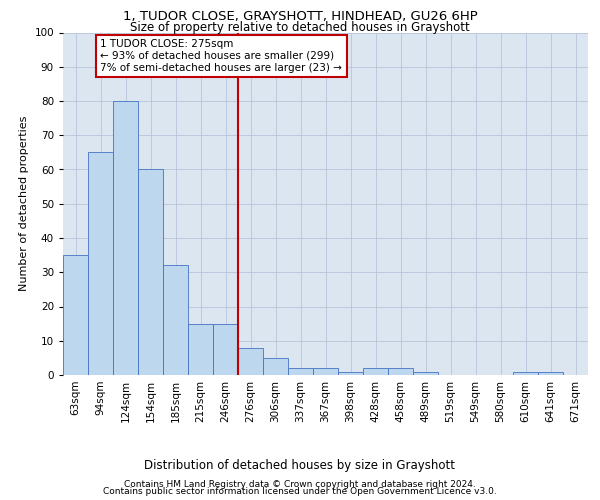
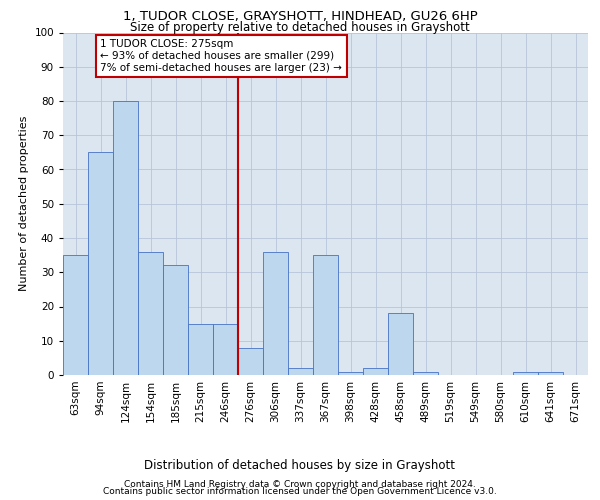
154sqm: 60 -> 36
306sqm: 5 -> 36
367sqm: 2 -> 35
458sqm: 2 -> 18
